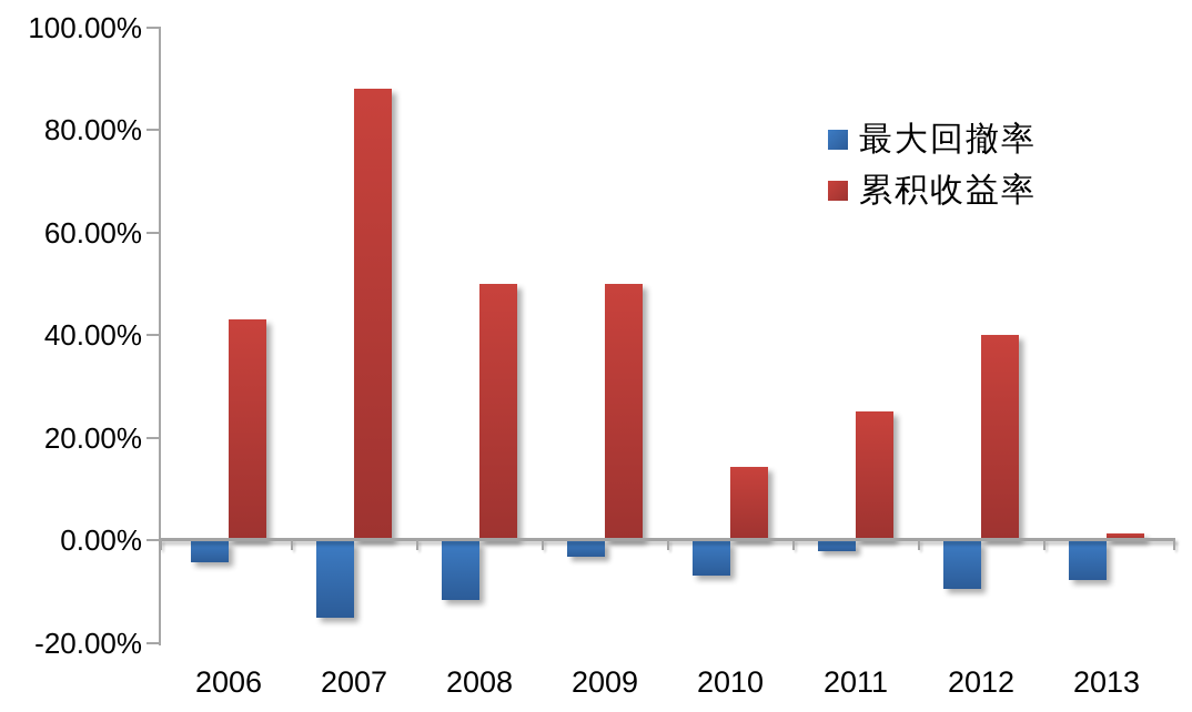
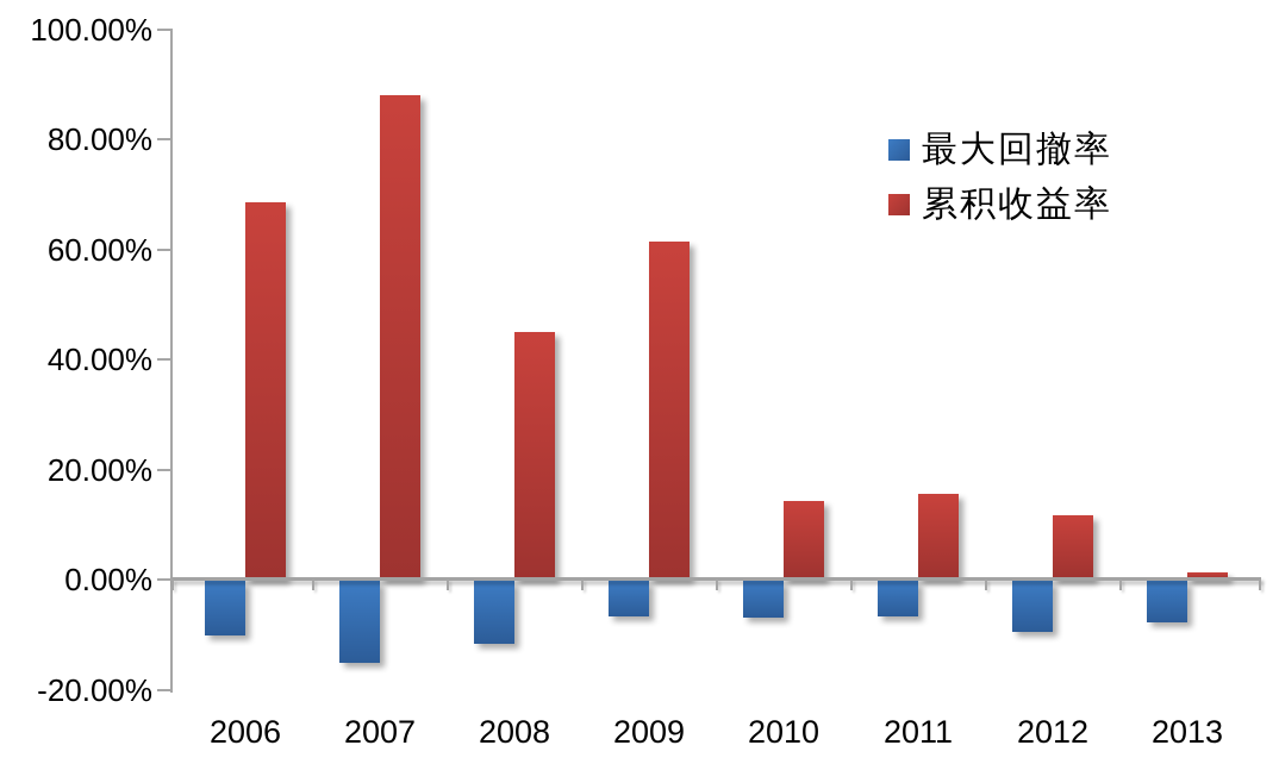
最大回撤率/2006: -4% -> -10%
累积收益率/2006: 43% -> 68%
累积收益率/2008: 50% -> 45%
最大回撤率/2009: -3% -> -6%
累积收益率/2009: 50% -> 61%
最大回撤率/2011: -2% -> -6%
累积收益率/2011: 25% -> 16%
累积收益率/2012: 40% -> 12%
